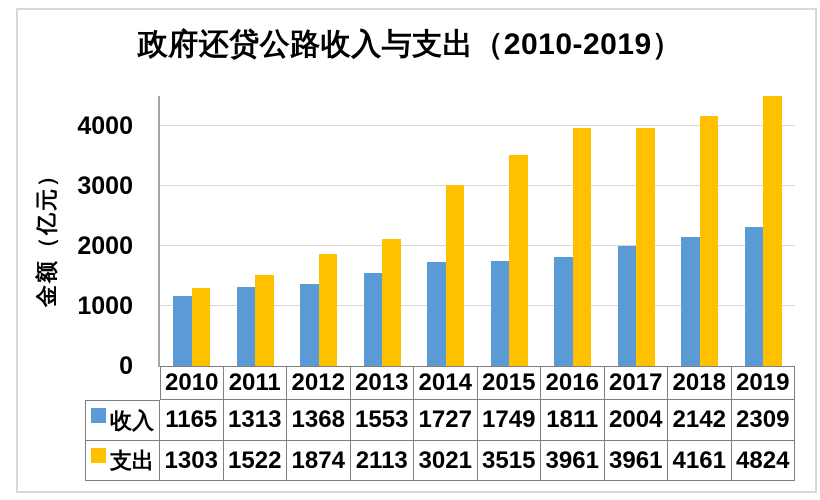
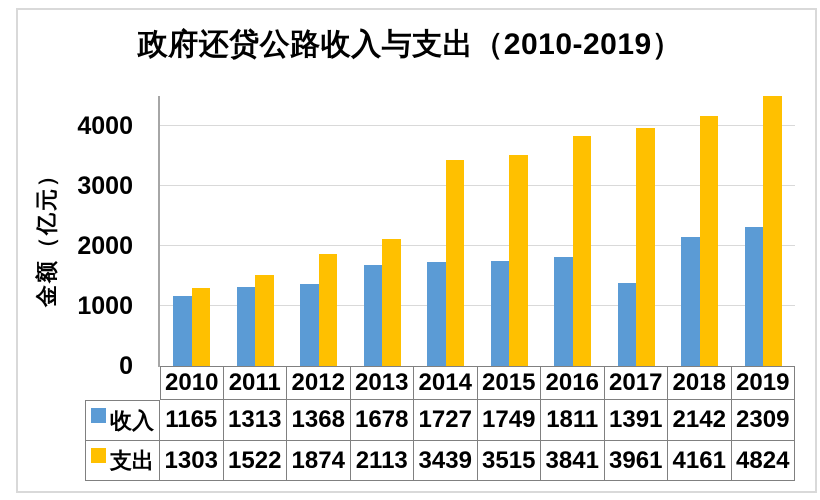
收入/2013: 1553 -> 1678
支出/2014: 3021 -> 3439
支出/2016: 3961 -> 3841
收入/2017: 2004 -> 1391
